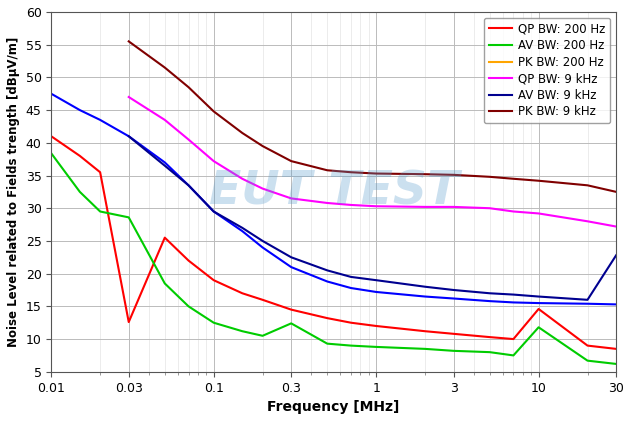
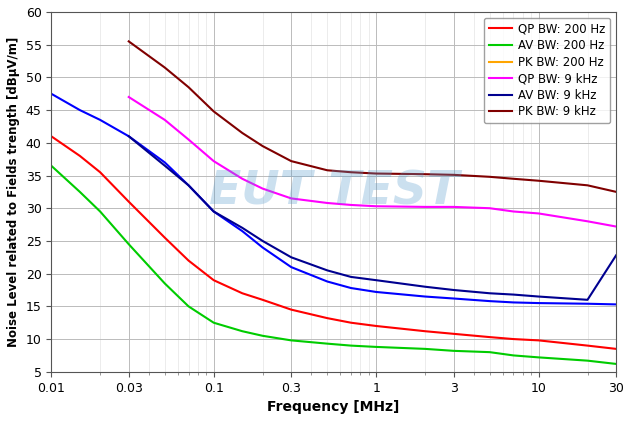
AV BW: 200 Hz/0.01: 38.4 -> 36.5
QP BW: 200 Hz/0.03: 12.6 -> 31.0
AV BW: 200 Hz/0.03: 28.6 -> 24.5
AV BW: 200 Hz/0.3: 12.4 -> 9.8
QP BW: 200 Hz/10: 14.6 -> 9.8
AV BW: 200 Hz/10: 11.8 -> 7.2
